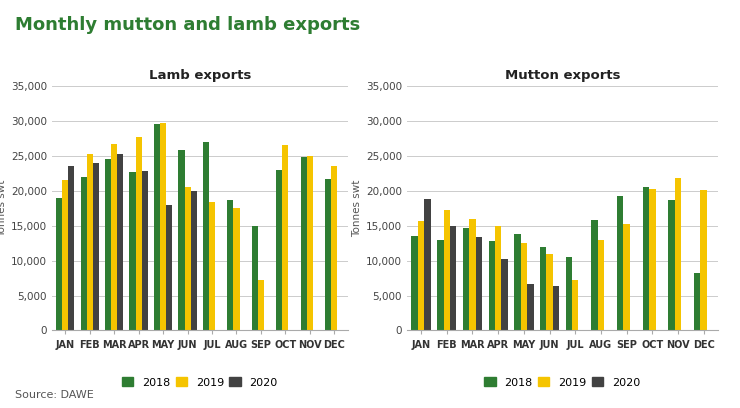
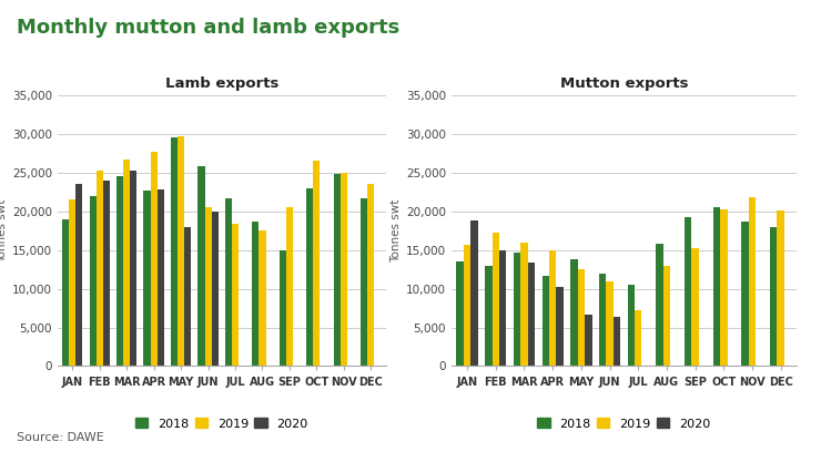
Lamb exports/2018/JUL: 27,000 -> 21,700
Lamb exports/2019/SEP: 7,200 -> 20,500
Mutton exports/2018/APR: 12,800 -> 11,700
Mutton exports/2018/DEC: 8,200 -> 18,000
